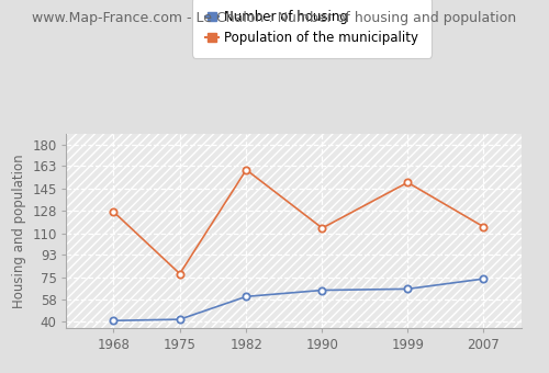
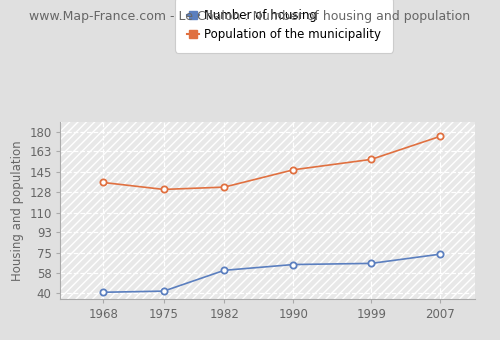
Population of the municipality/1968: 127 -> 136
Population of the municipality/1975: 78 -> 130
Population of the municipality/1982: 160 -> 132
Population of the municipality/1990: 114 -> 147
Population of the municipality/1999: 150 -> 156
Population of the municipality/2007: 115 -> 176
